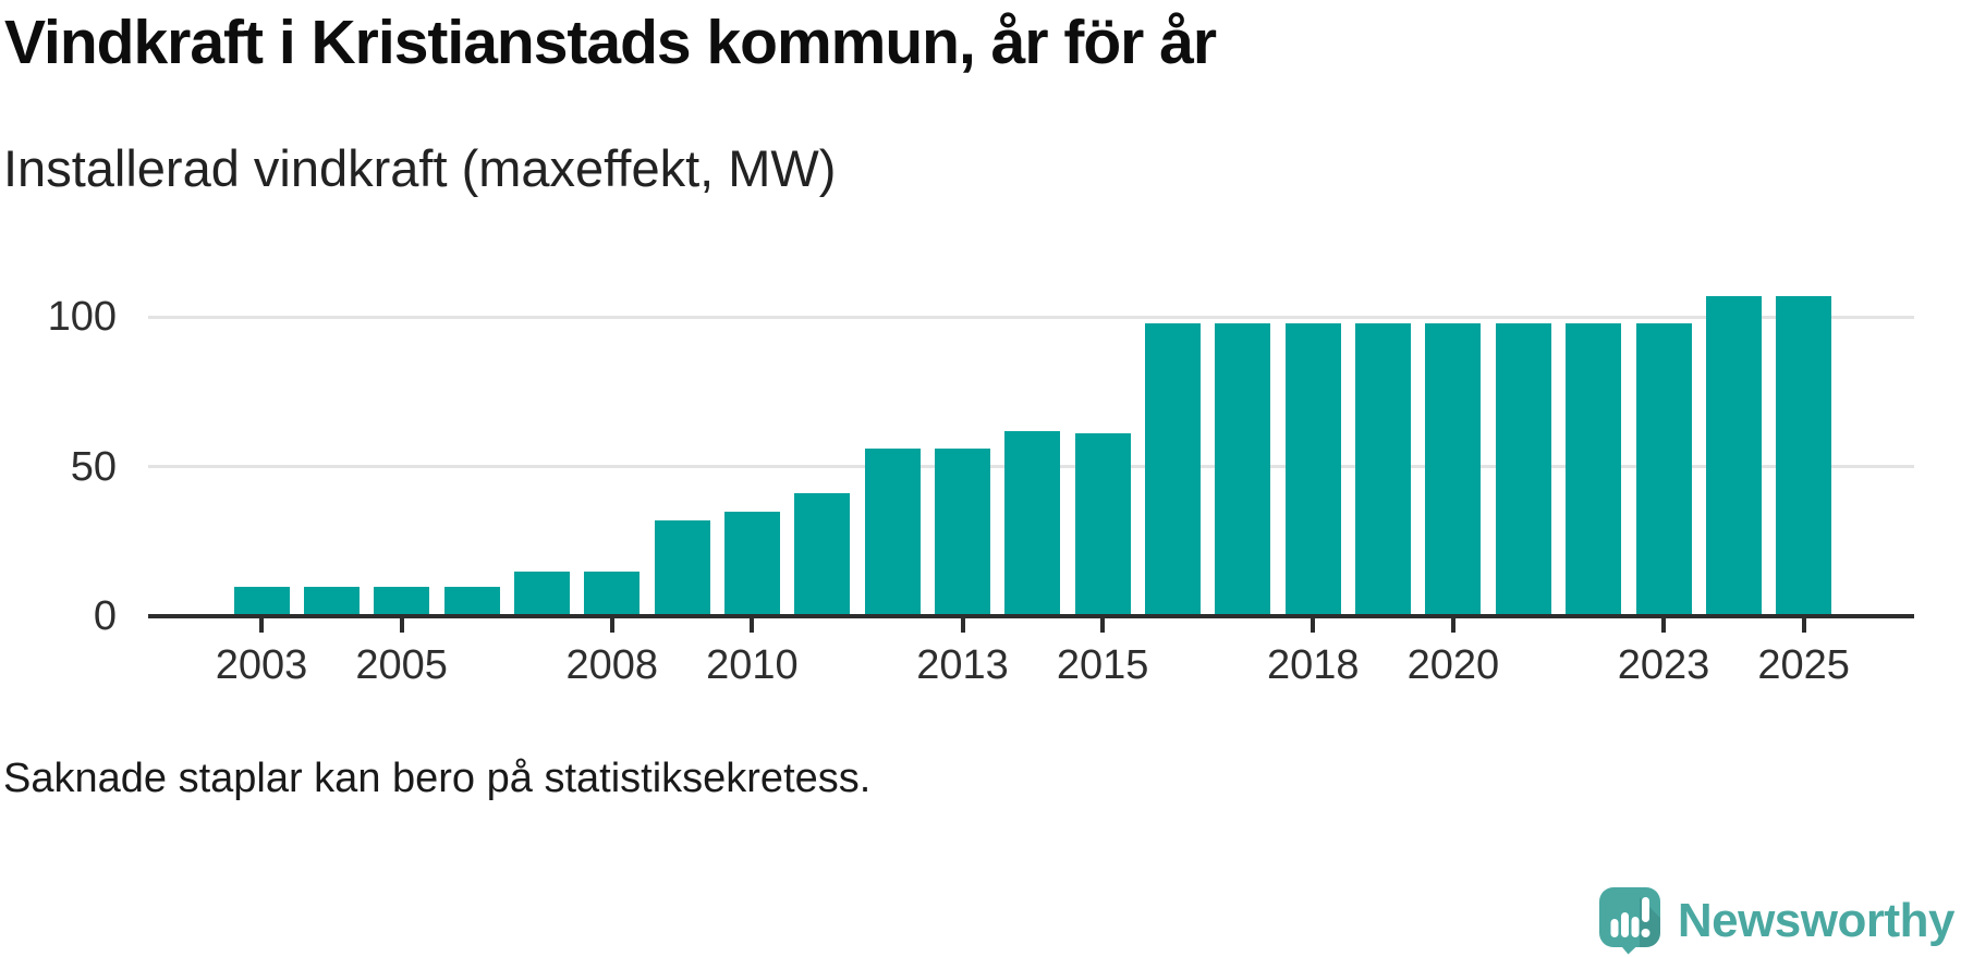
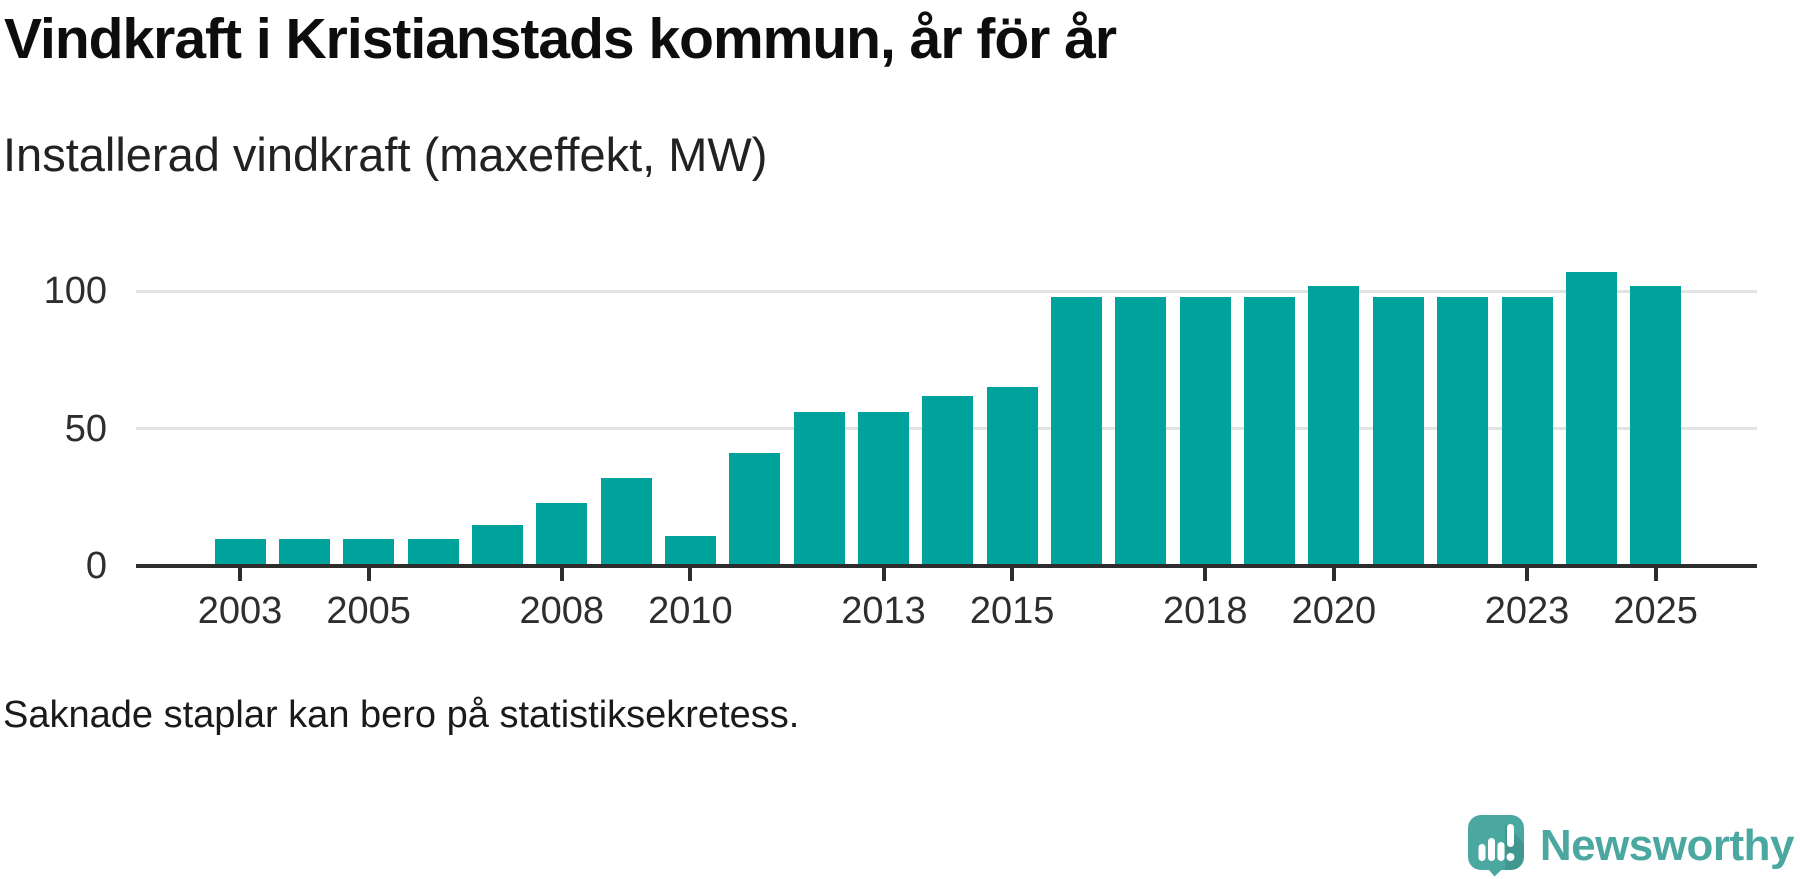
2008: 15 -> 23
2010: 35 -> 11
2015: 61 -> 65
2020: 98 -> 102
2025: 107 -> 102
